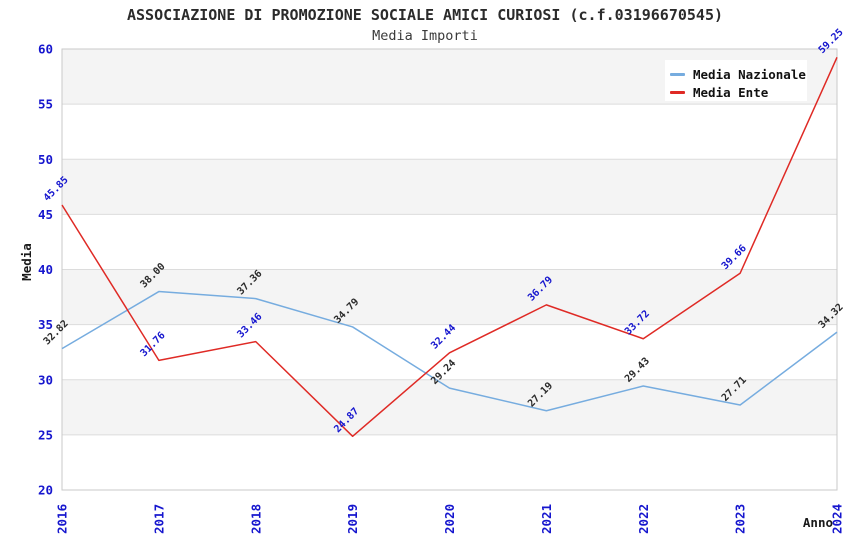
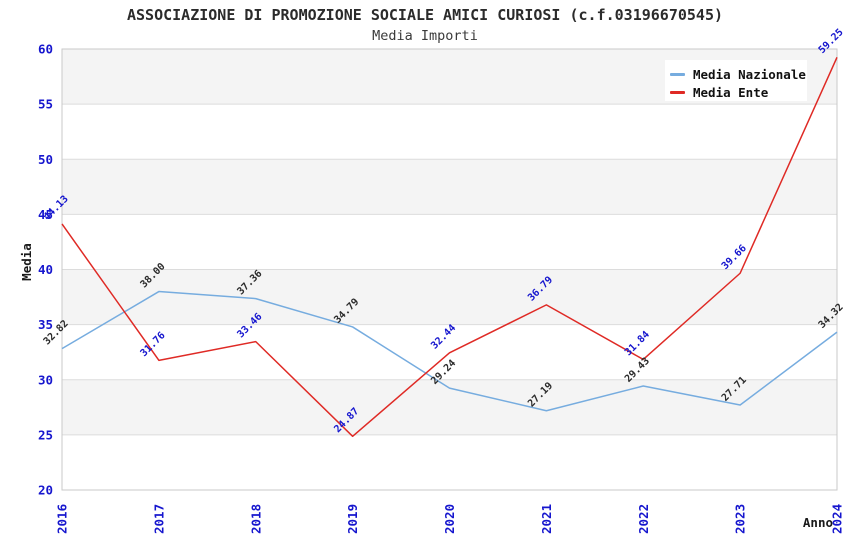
Media Ente/2016: 45.85 -> 44.13
Media Ente/2022: 33.72 -> 31.84
